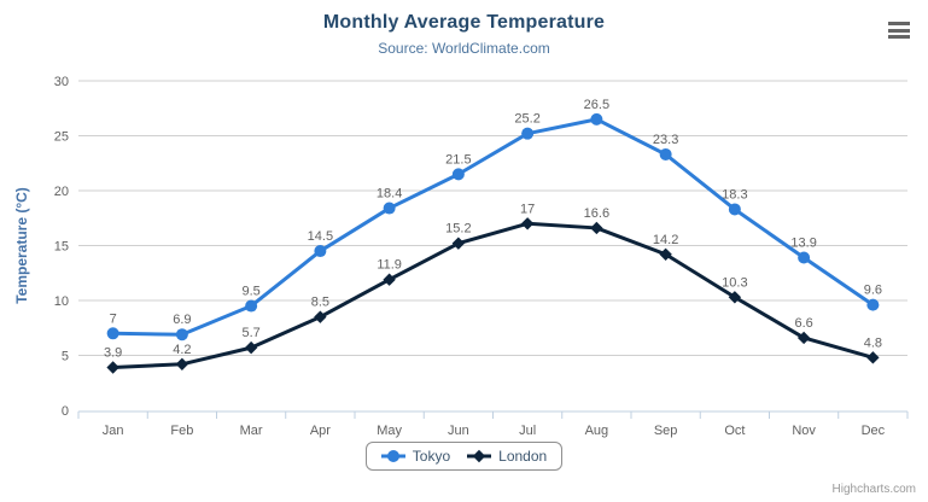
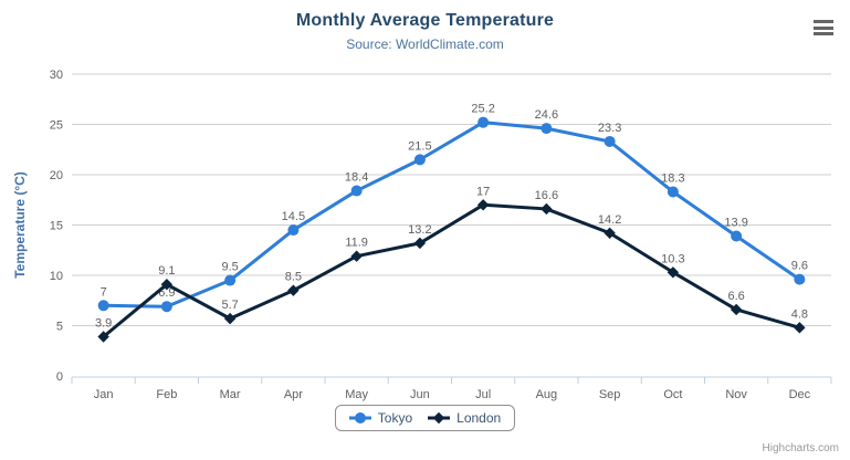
London/Feb: 4.2 -> 9.1
London/Jun: 15.2 -> 13.2
Tokyo/Aug: 26.5 -> 24.6
